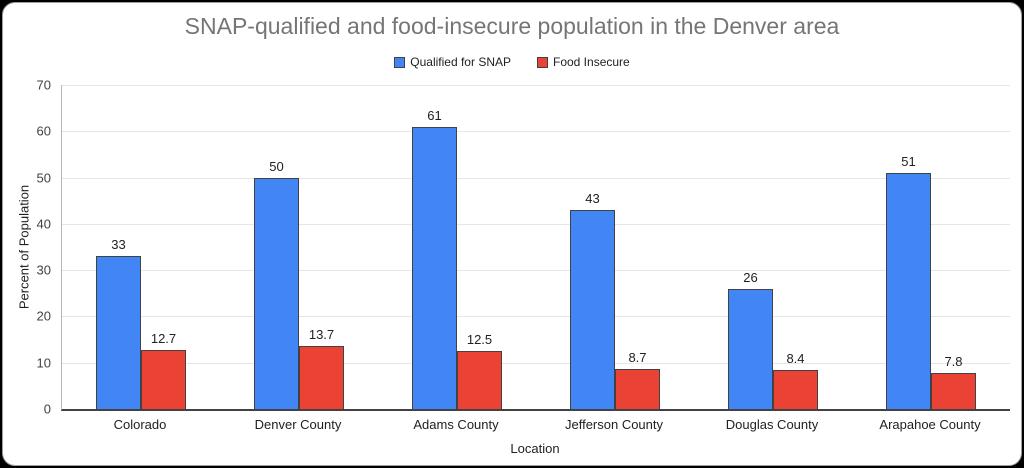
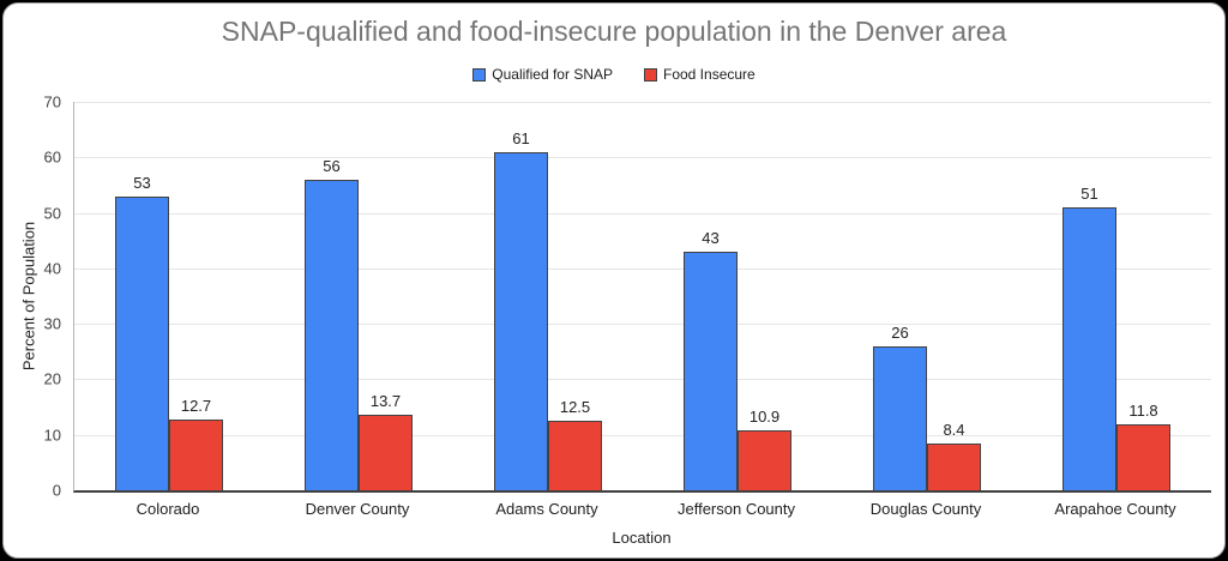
Qualified for SNAP/Colorado: 33 -> 53
Qualified for SNAP/Denver County: 50 -> 56
Food Insecure/Jefferson County: 8.7 -> 10.9
Food Insecure/Arapahoe County: 7.8 -> 11.8
